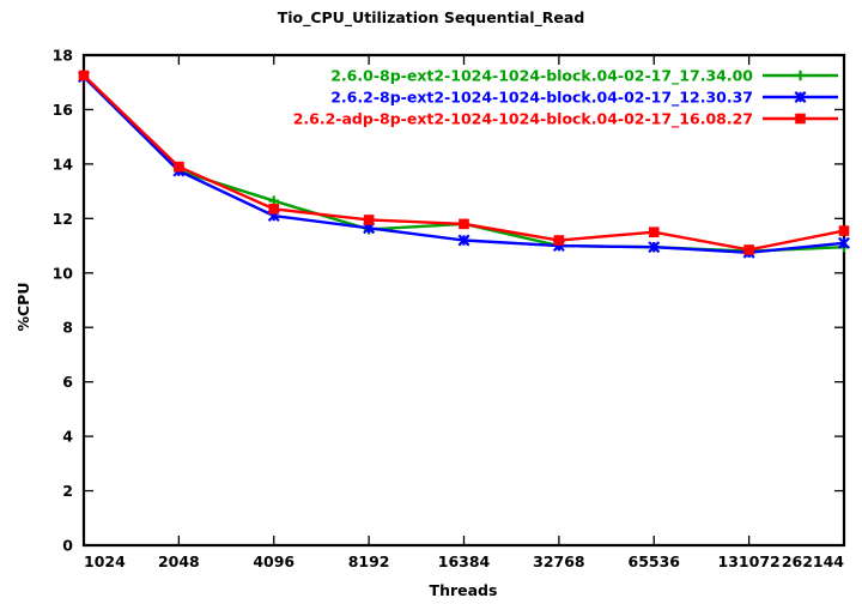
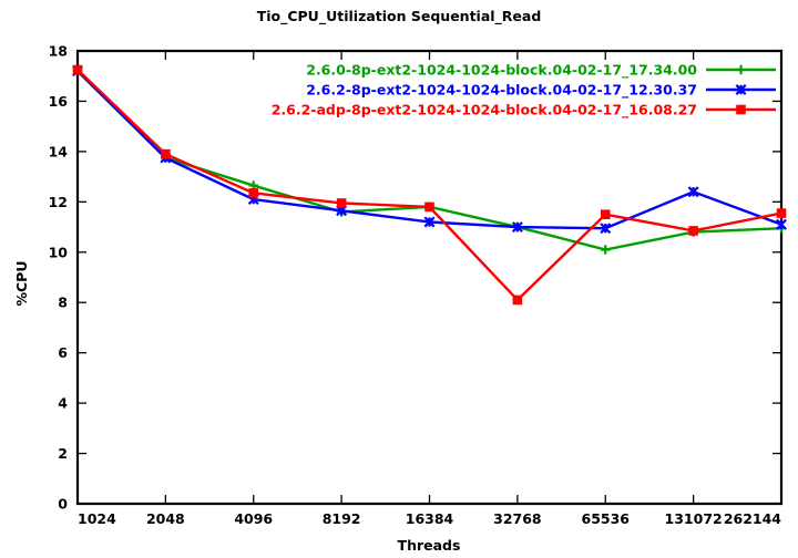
2.6.2-adp-8p-ext2-1024-1024-block.04-02-17_16.08.27/32768: 11.2 -> 8.1
2.6.0-8p-ext2-1024-1024-block.04-02-17_17.34.00/65536: 10.9 -> 10.1
2.6.2-8p-ext2-1024-1024-block.04-02-17_12.30.37/131072: 10.8 -> 12.4
